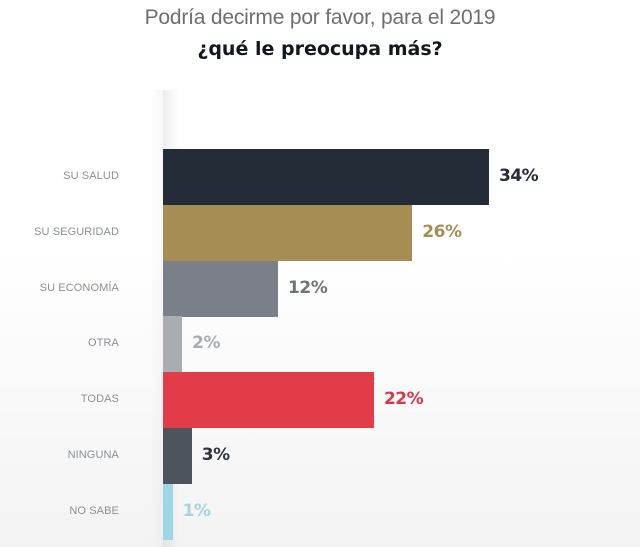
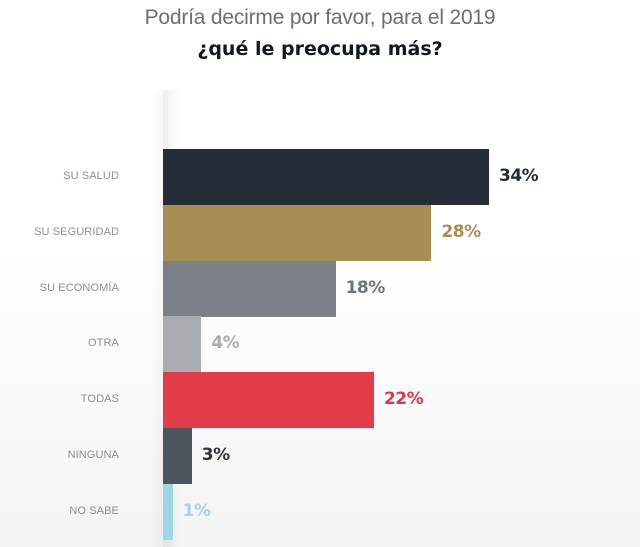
SU SEGURIDAD: 26% -> 28%
SU ECONOMÍA: 12% -> 18%
OTRA: 2% -> 4%
